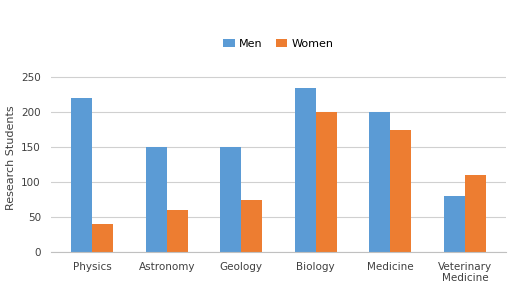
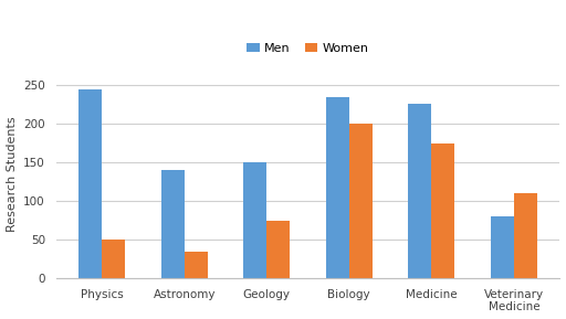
Men/Physics: 220 -> 244
Women/Physics: 40 -> 50
Men/Astronomy: 150 -> 140
Women/Astronomy: 60 -> 34
Men/Medicine: 200 -> 226
